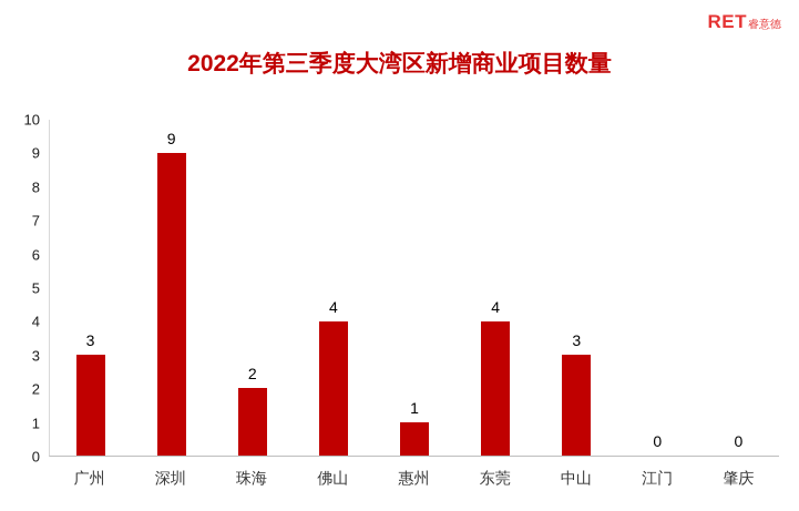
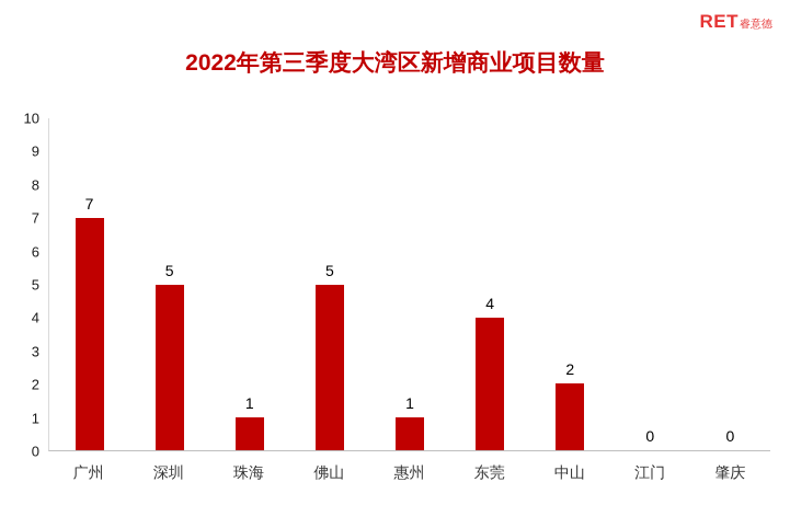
广州: 3 -> 7
深圳: 9 -> 5
珠海: 2 -> 1
佛山: 4 -> 5
中山: 3 -> 2
